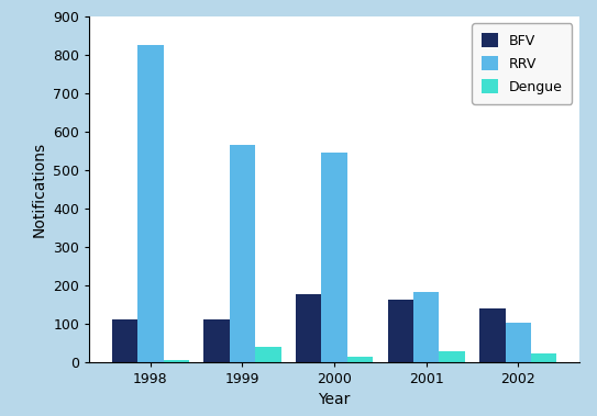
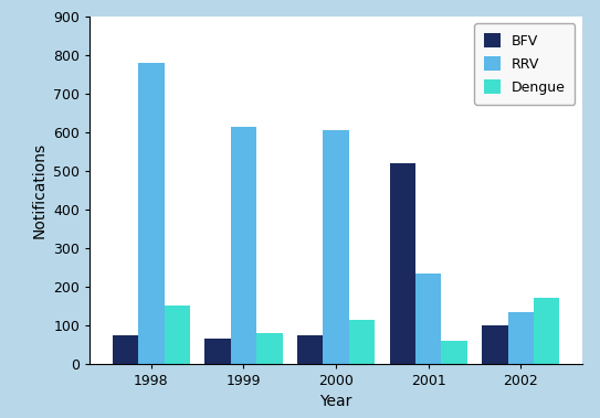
BFV/1998: 110 -> 75
RRV/1998: 825 -> 780
Dengue/1998: 5 -> 150
BFV/1999: 110 -> 65
RRV/1999: 565 -> 615
Dengue/1999: 40 -> 80
BFV/2000: 178 -> 75
RRV/2000: 545 -> 605
Dengue/2000: 13 -> 115
BFV/2001: 162 -> 520
RRV/2001: 183 -> 235
Dengue/2001: 28 -> 60
BFV/2002: 140 -> 100
RRV/2002: 103 -> 135
Dengue/2002: 23 -> 170
